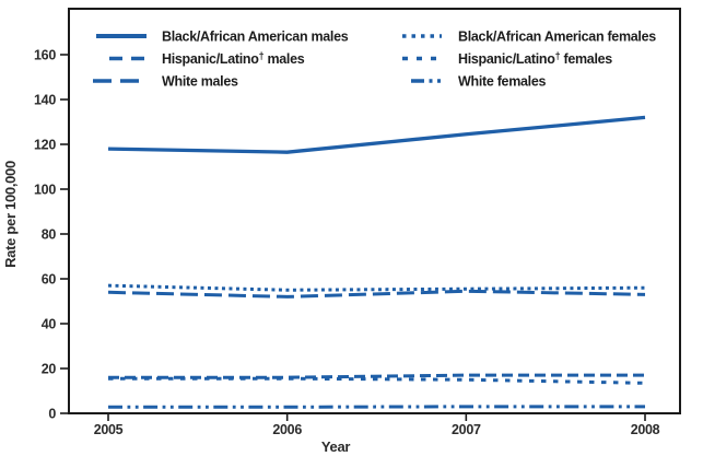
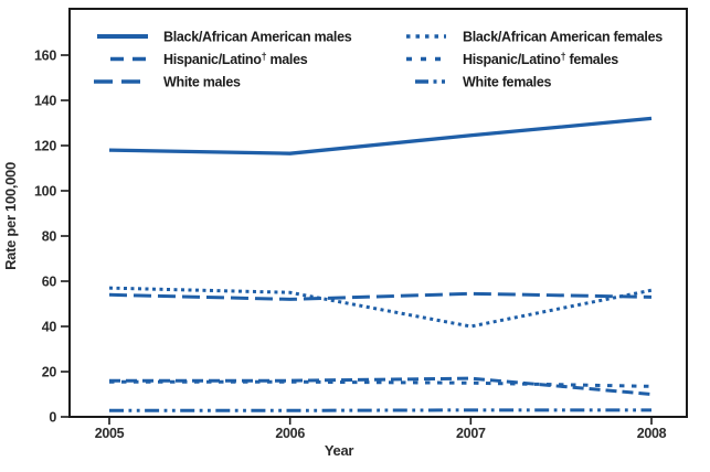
Black/African American females/2007: 56 -> 40
Hispanic/Latino† males/2008: 17 -> 10
